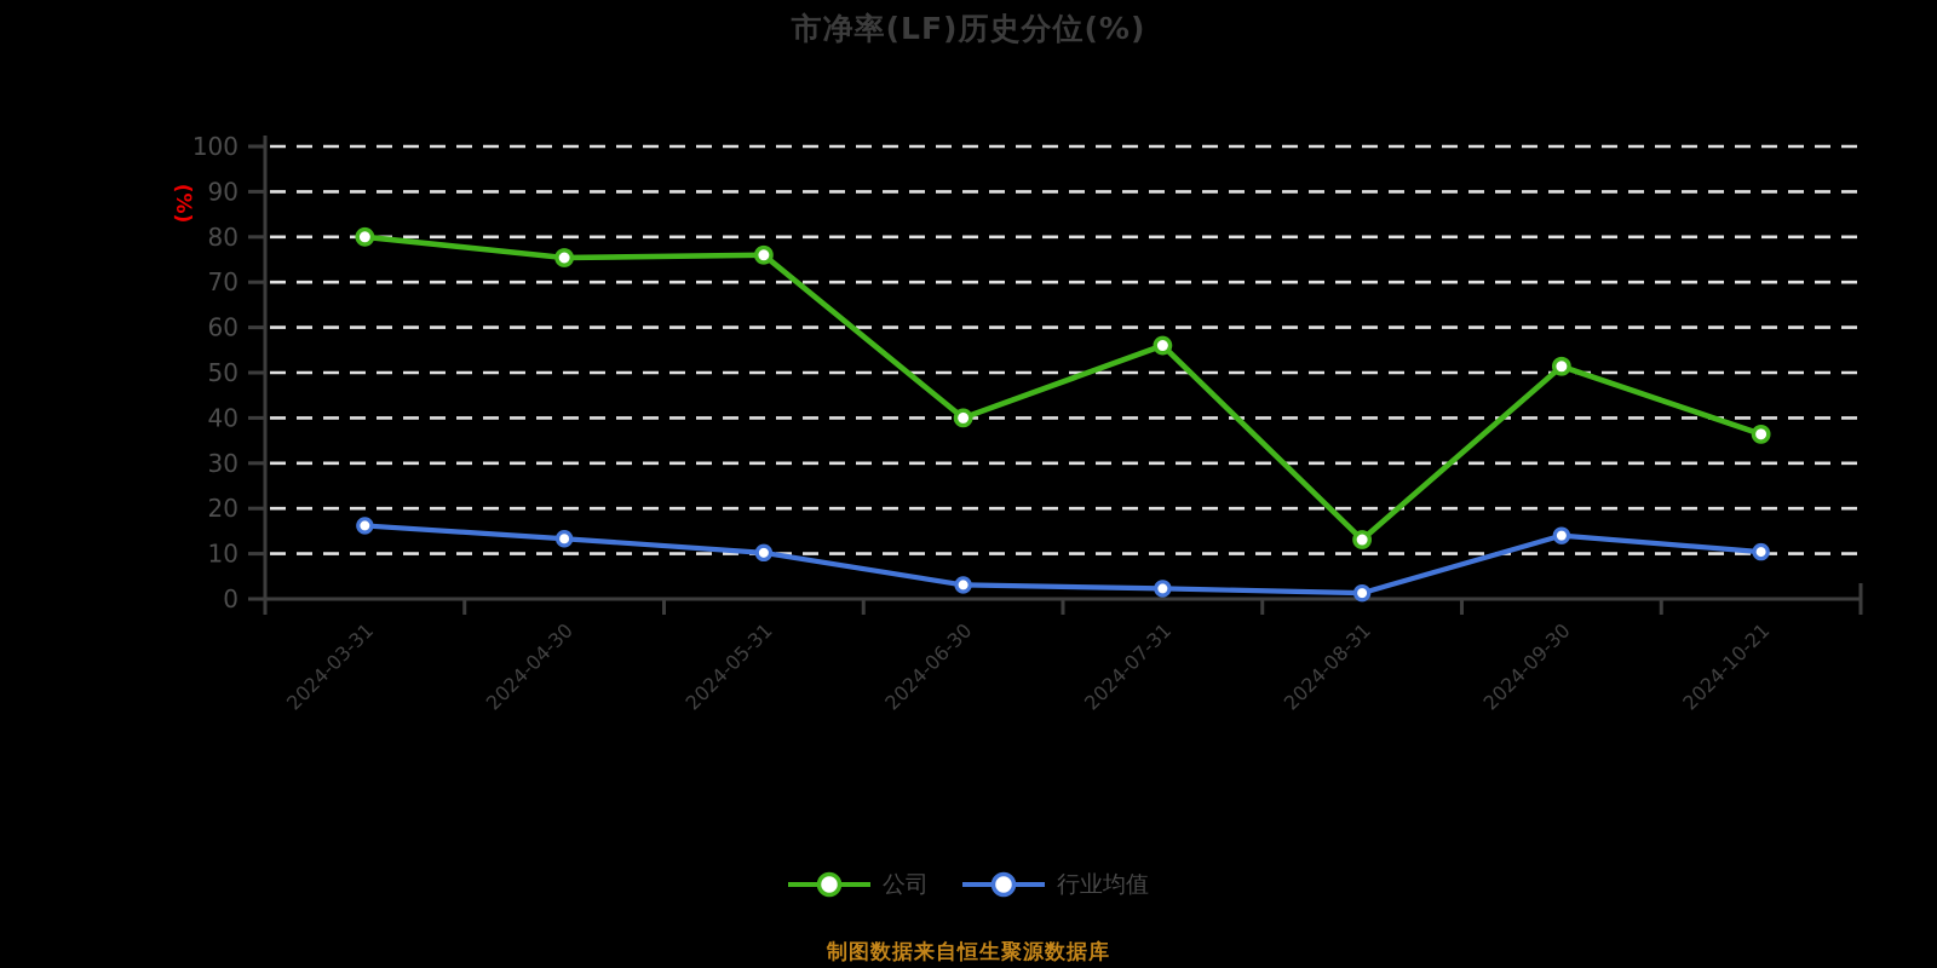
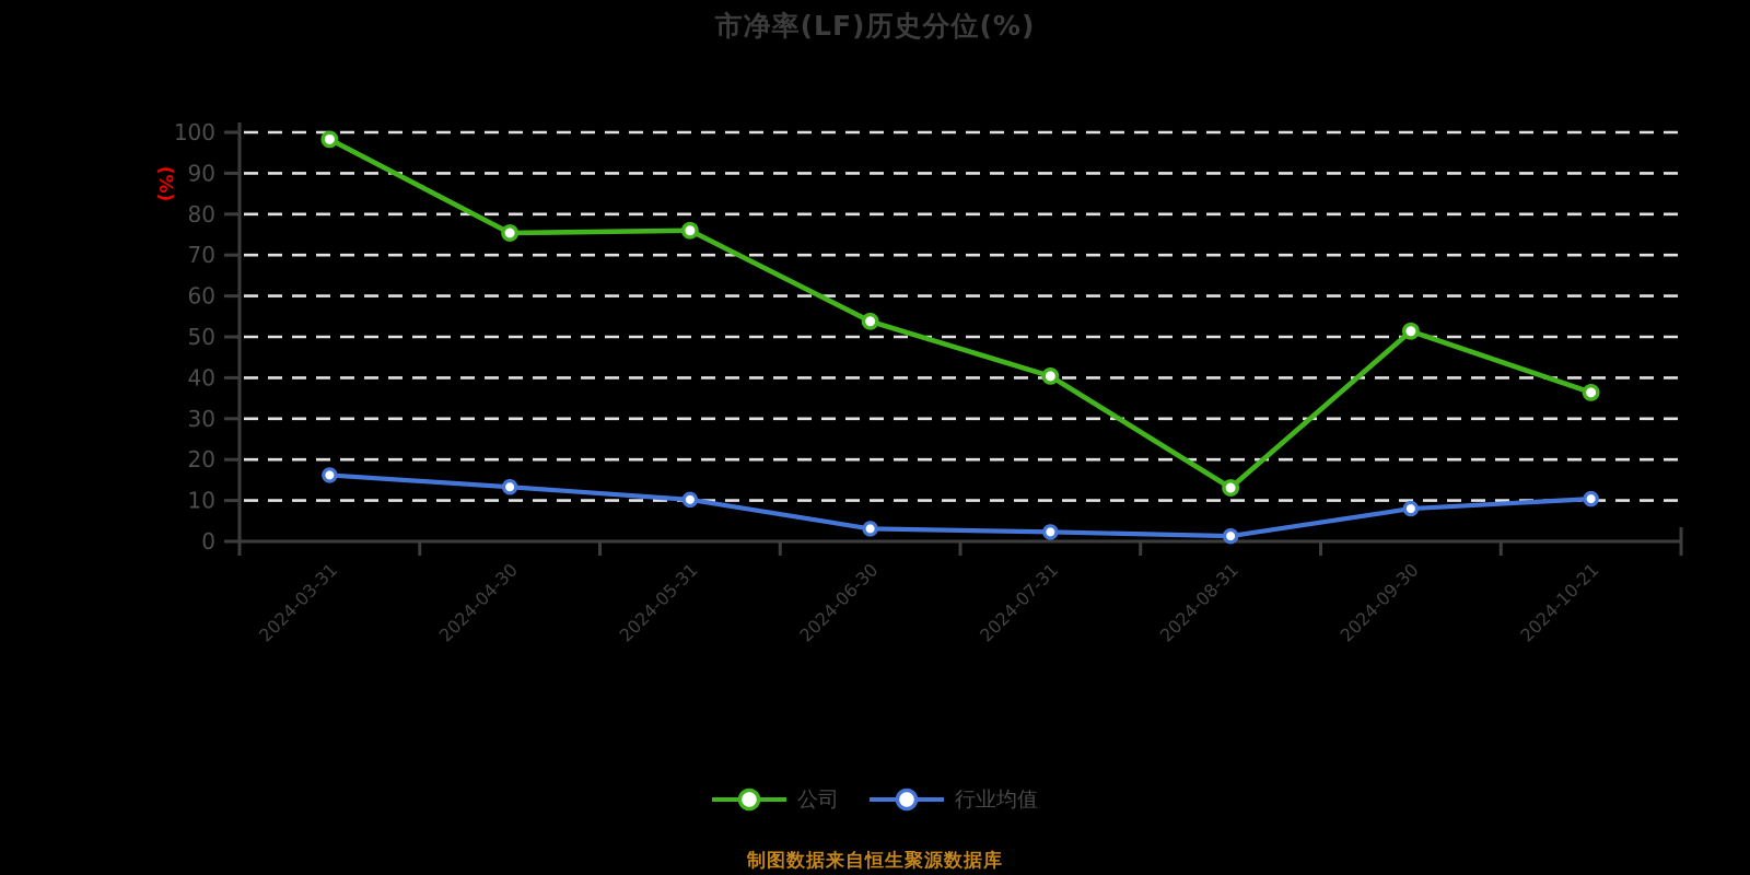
公司/2024-03-31: 80 -> 98
公司/2024-06-30: 40 -> 54
公司/2024-07-31: 56 -> 40
行业均值/2024-09-30: 14 -> 8
